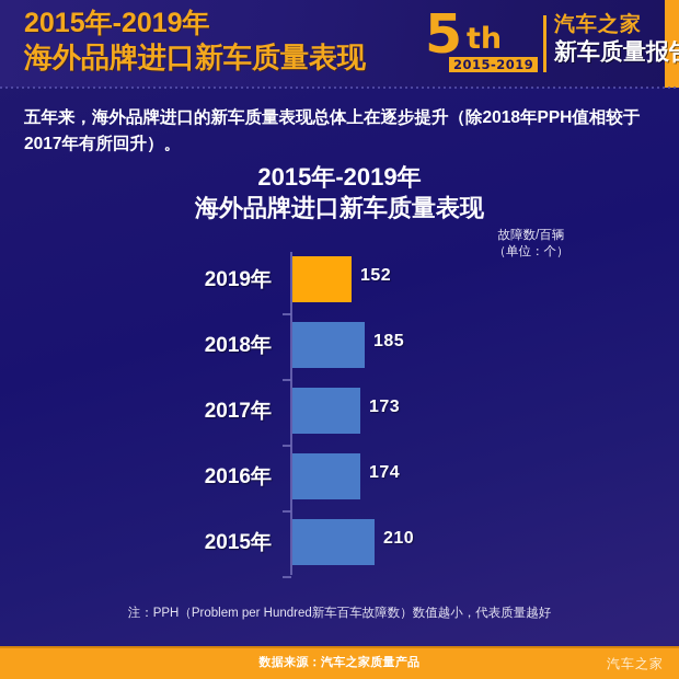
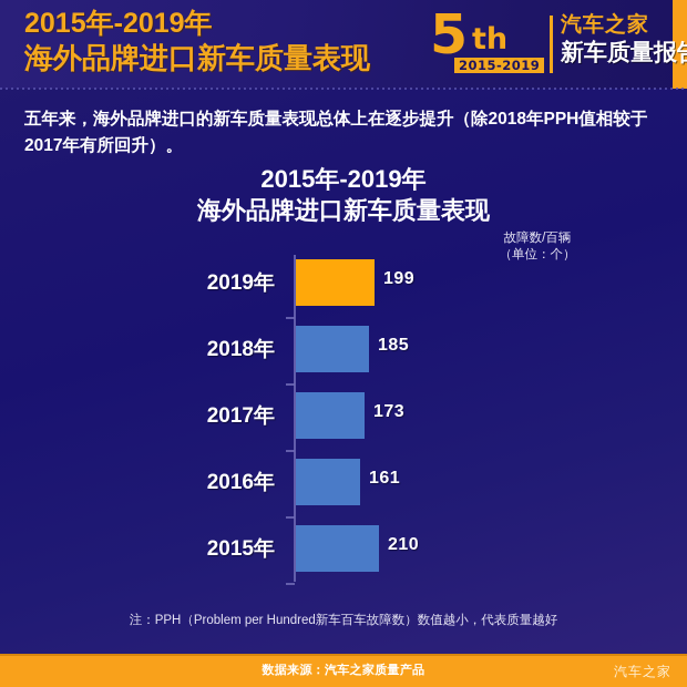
2019年: 152 -> 199
2016年: 174 -> 161
